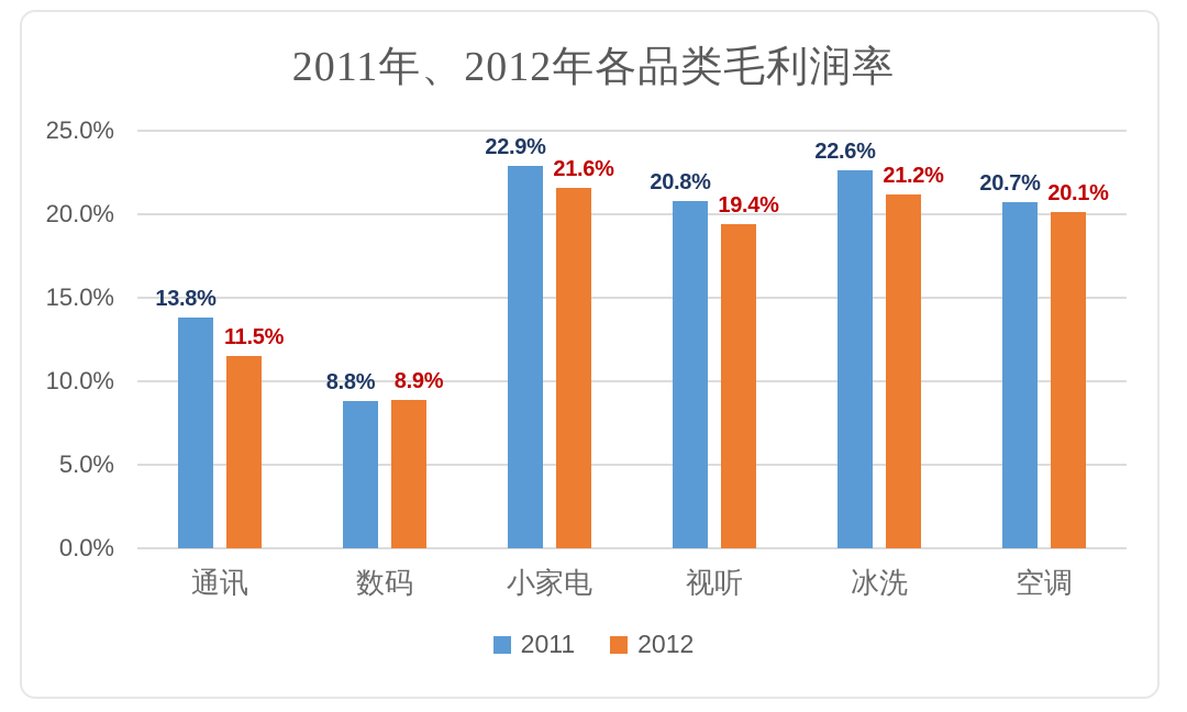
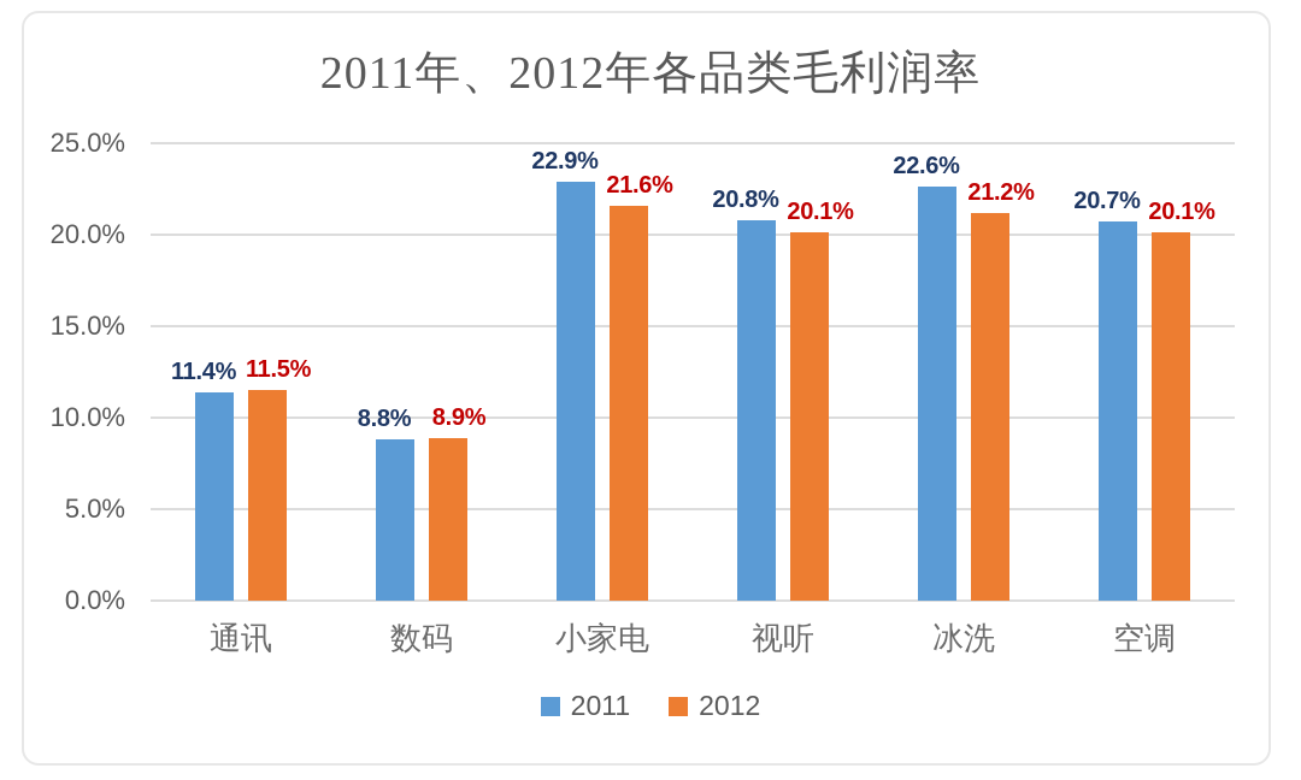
2011/通讯: 13.8% -> 11.4%
2012/视听: 19.4% -> 20.1%
